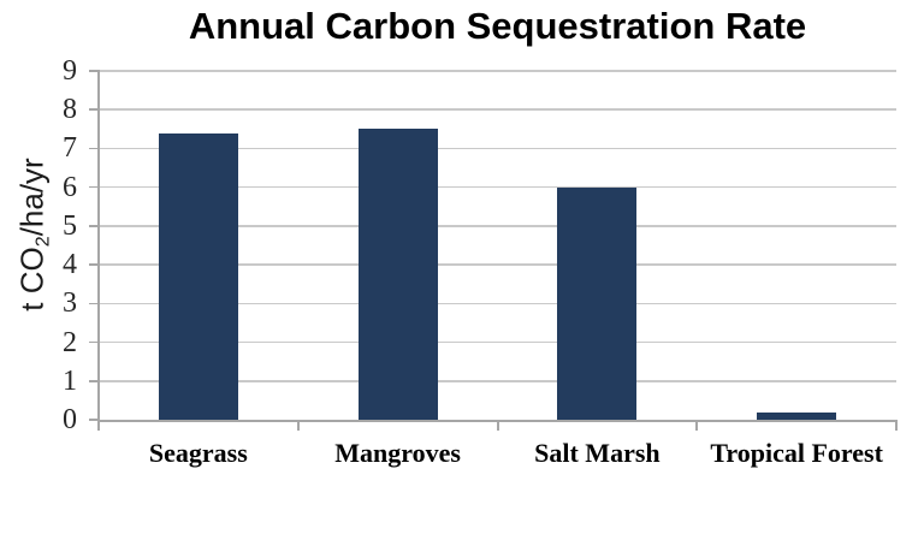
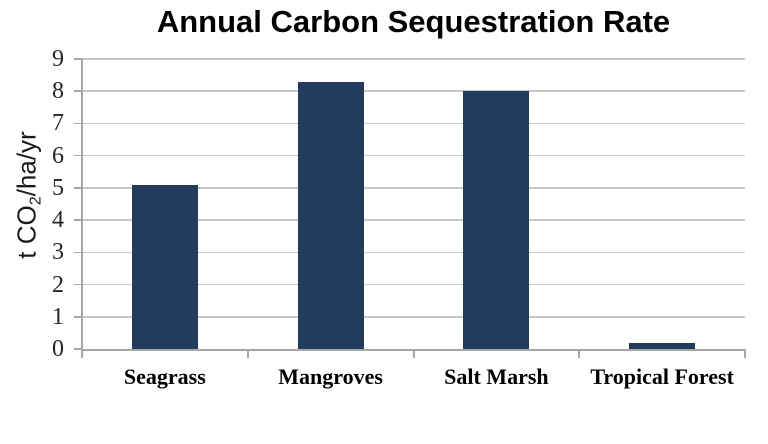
Seagrass: 7.4 -> 5.1
Mangroves: 7.5 -> 8.3
Salt Marsh: 6.0 -> 8.0
